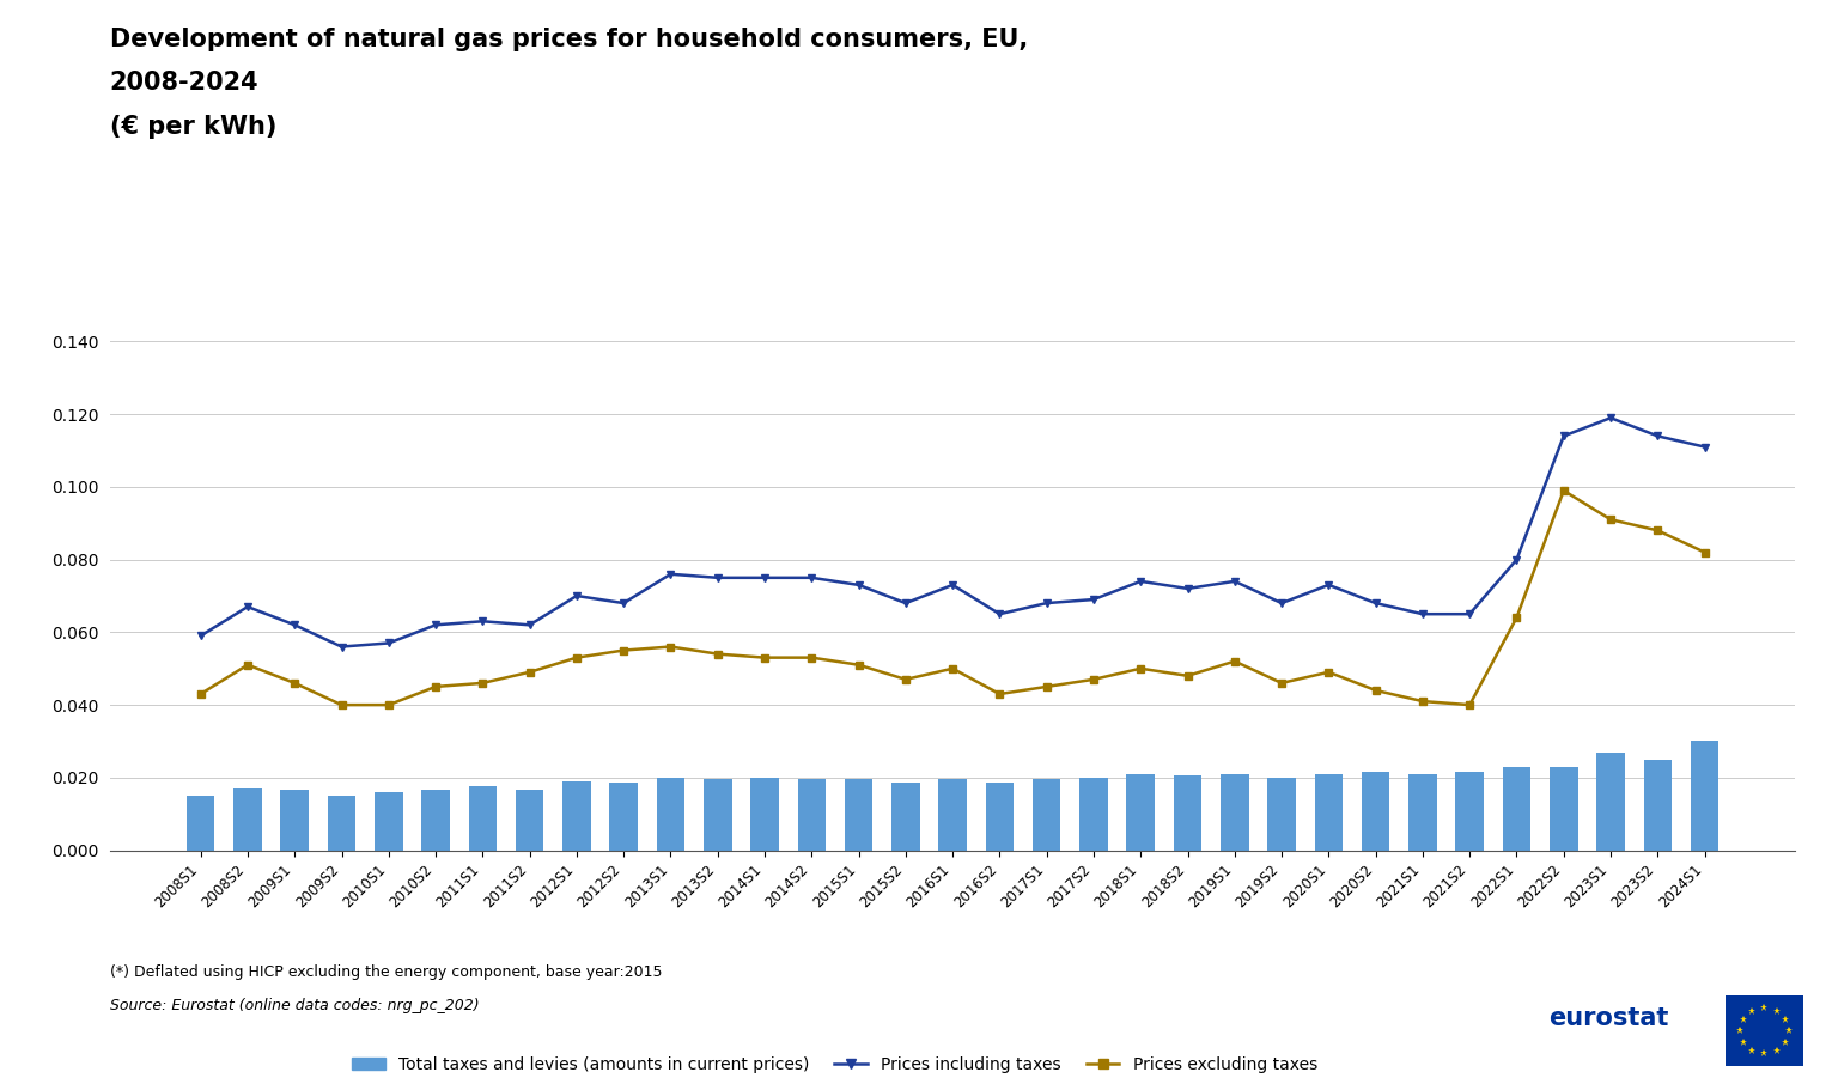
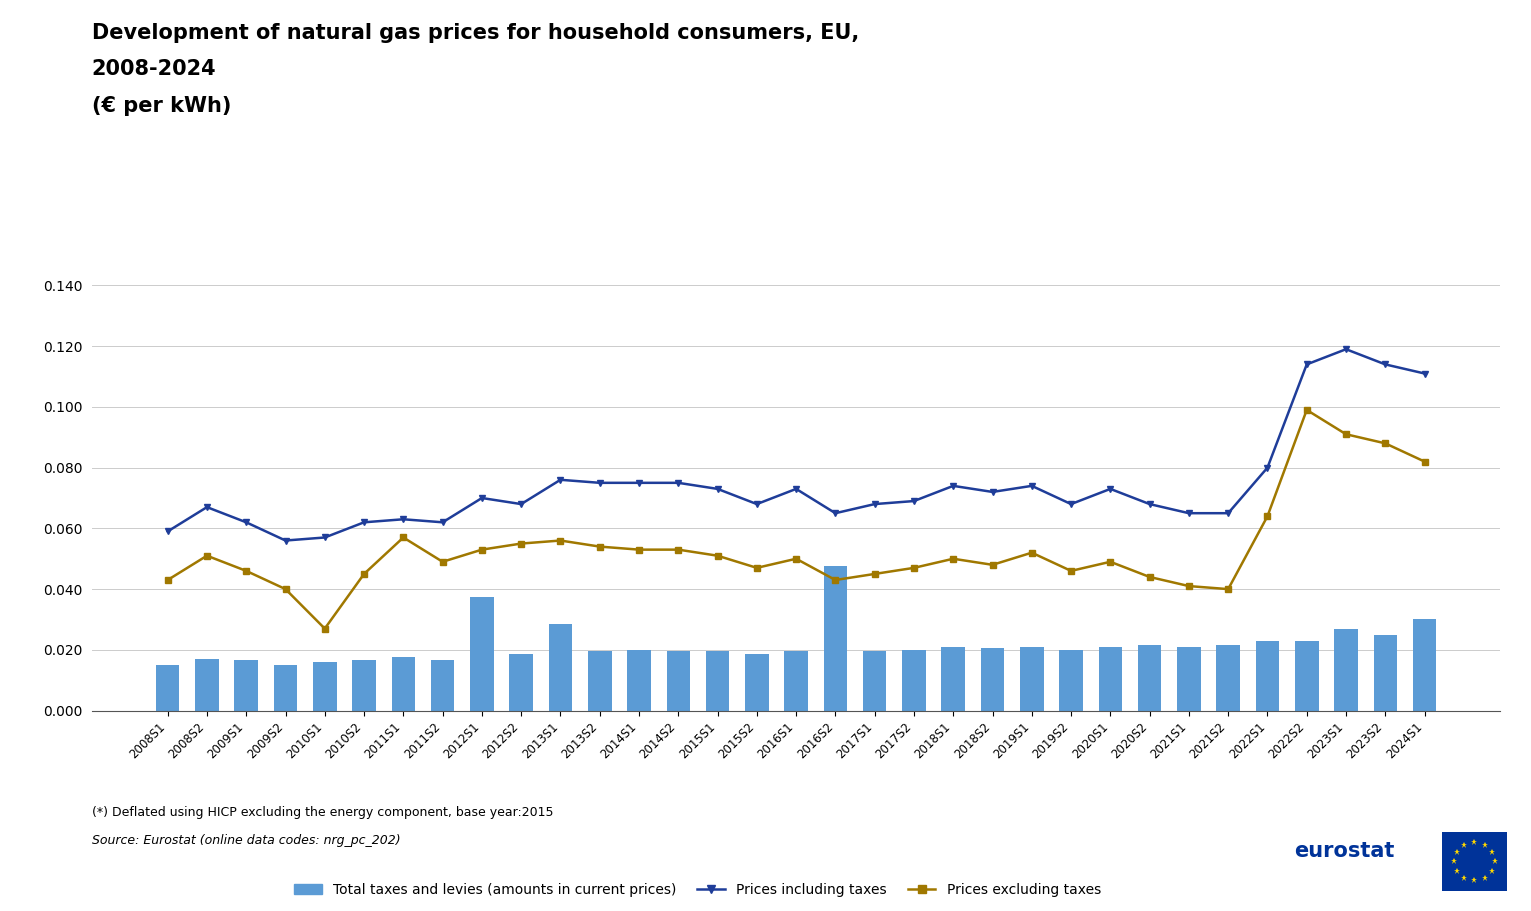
Prices excluding taxes/2010S1: 0.040 -> 0.027
Prices excluding taxes/2011S1: 0.046 -> 0.057
Total taxes and levies (amounts in current prices)/2012S1: 0.0190 -> 0.0375
Total taxes and levies (amounts in current prices)/2013S1: 0.0200 -> 0.0285
Total taxes and levies (amounts in current prices)/2016S2: 0.0185 -> 0.0475
